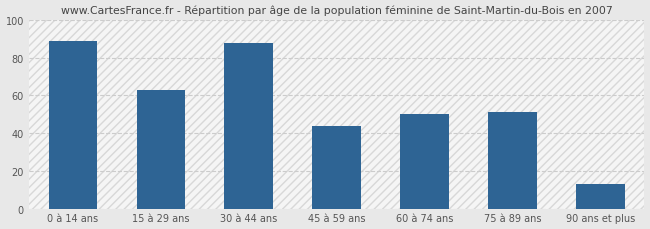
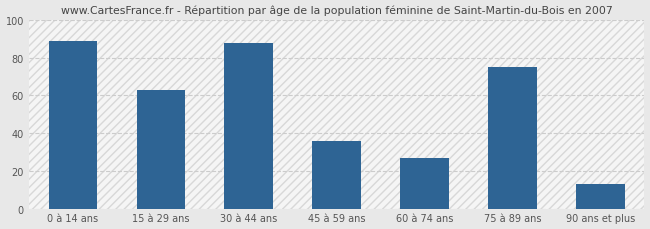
45 à 59 ans: 44 -> 36
60 à 74 ans: 50 -> 27
75 à 89 ans: 51 -> 75
